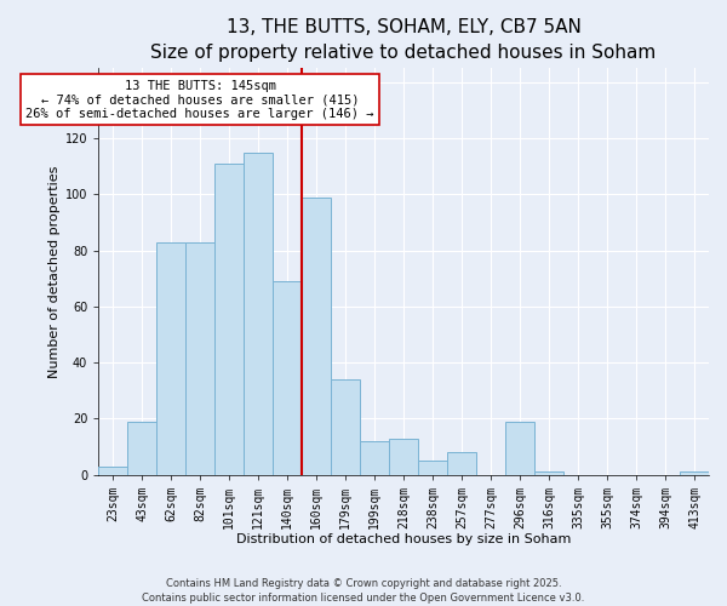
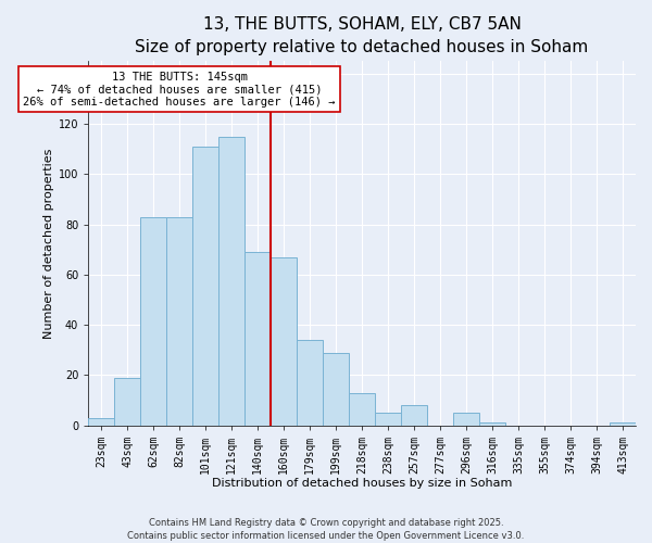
160sqm: 99 -> 67
199sqm: 12 -> 29
296sqm: 19 -> 5
